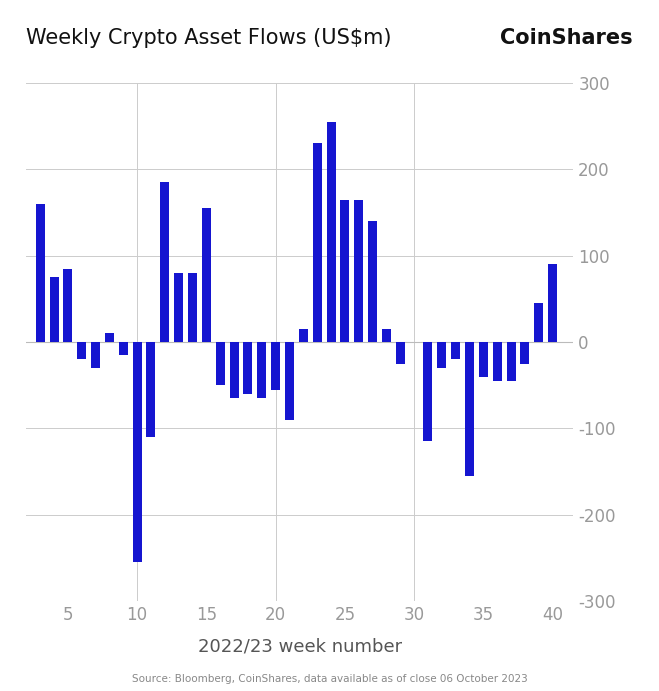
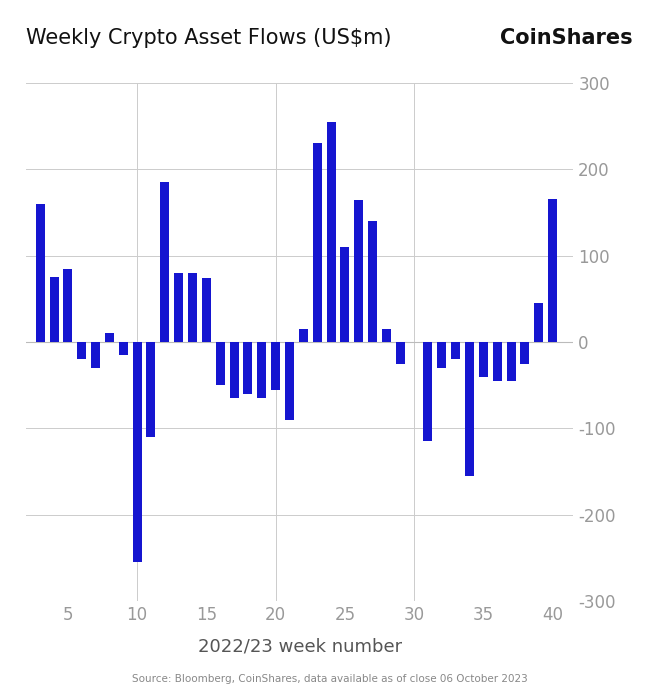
15: 155 -> 74
25: 165 -> 110
40: 90 -> 166
